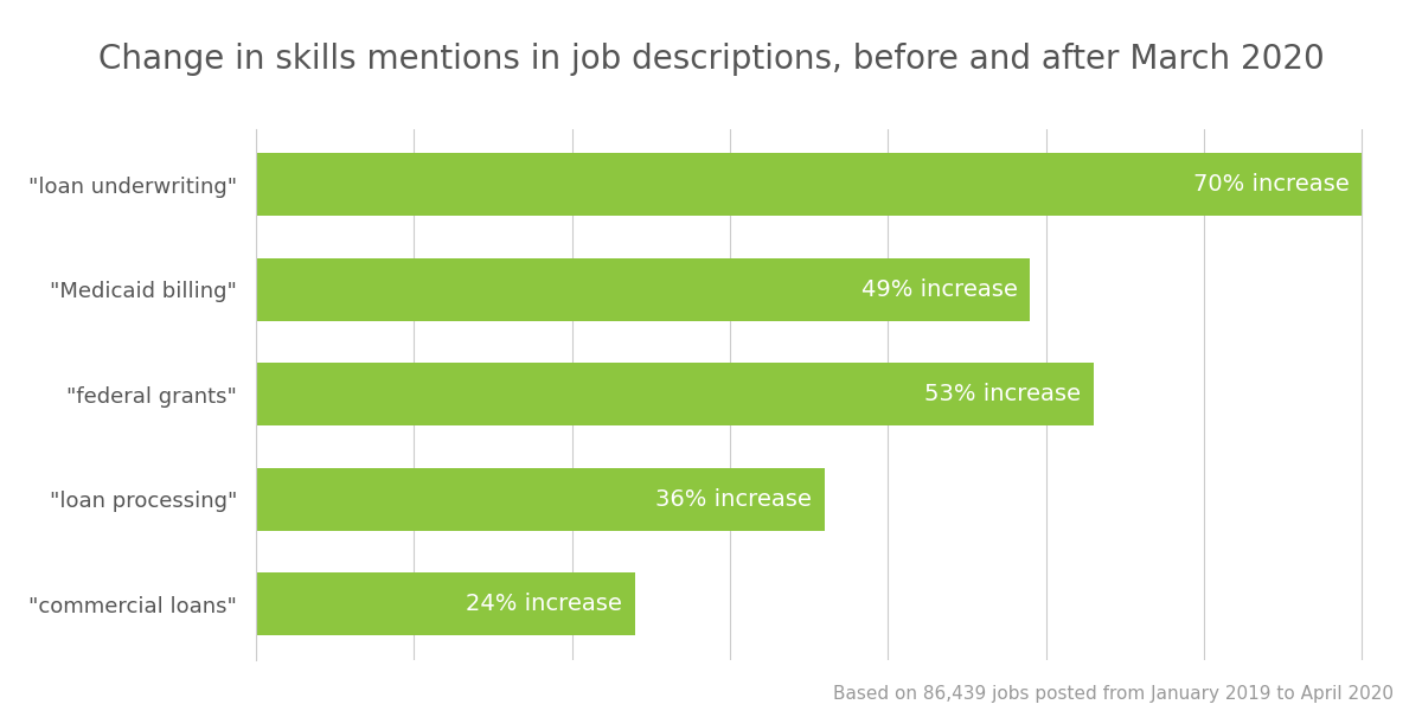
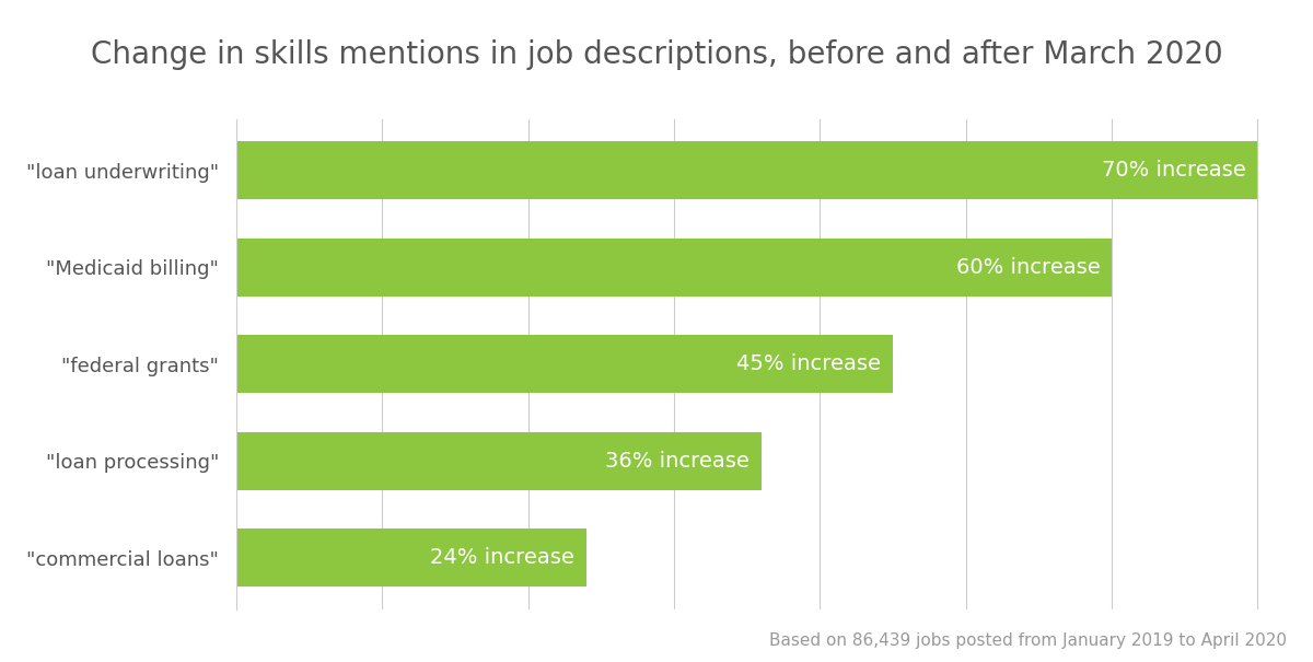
"Medicaid billing": 49% -> 60%
"federal grants": 53% -> 45%
